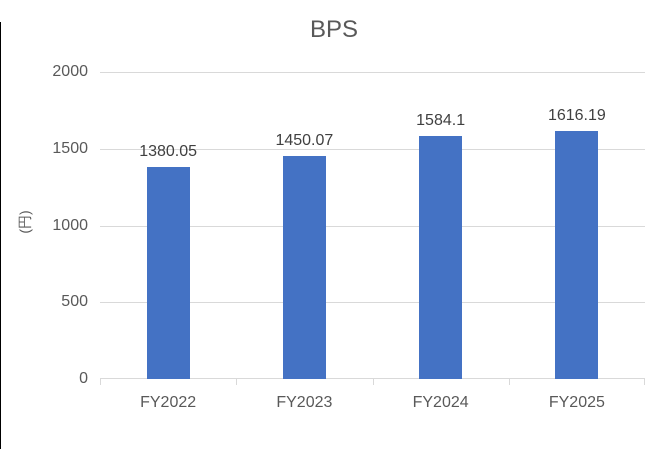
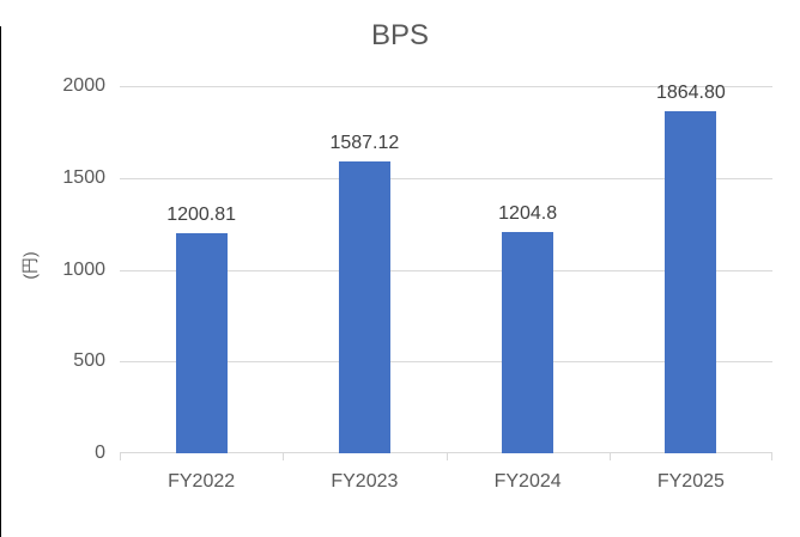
FY2022: 1380.05 -> 1200.81
FY2023: 1450.07 -> 1587.12
FY2024: 1584.1 -> 1204.8
FY2025: 1616.19 -> 1864.80
